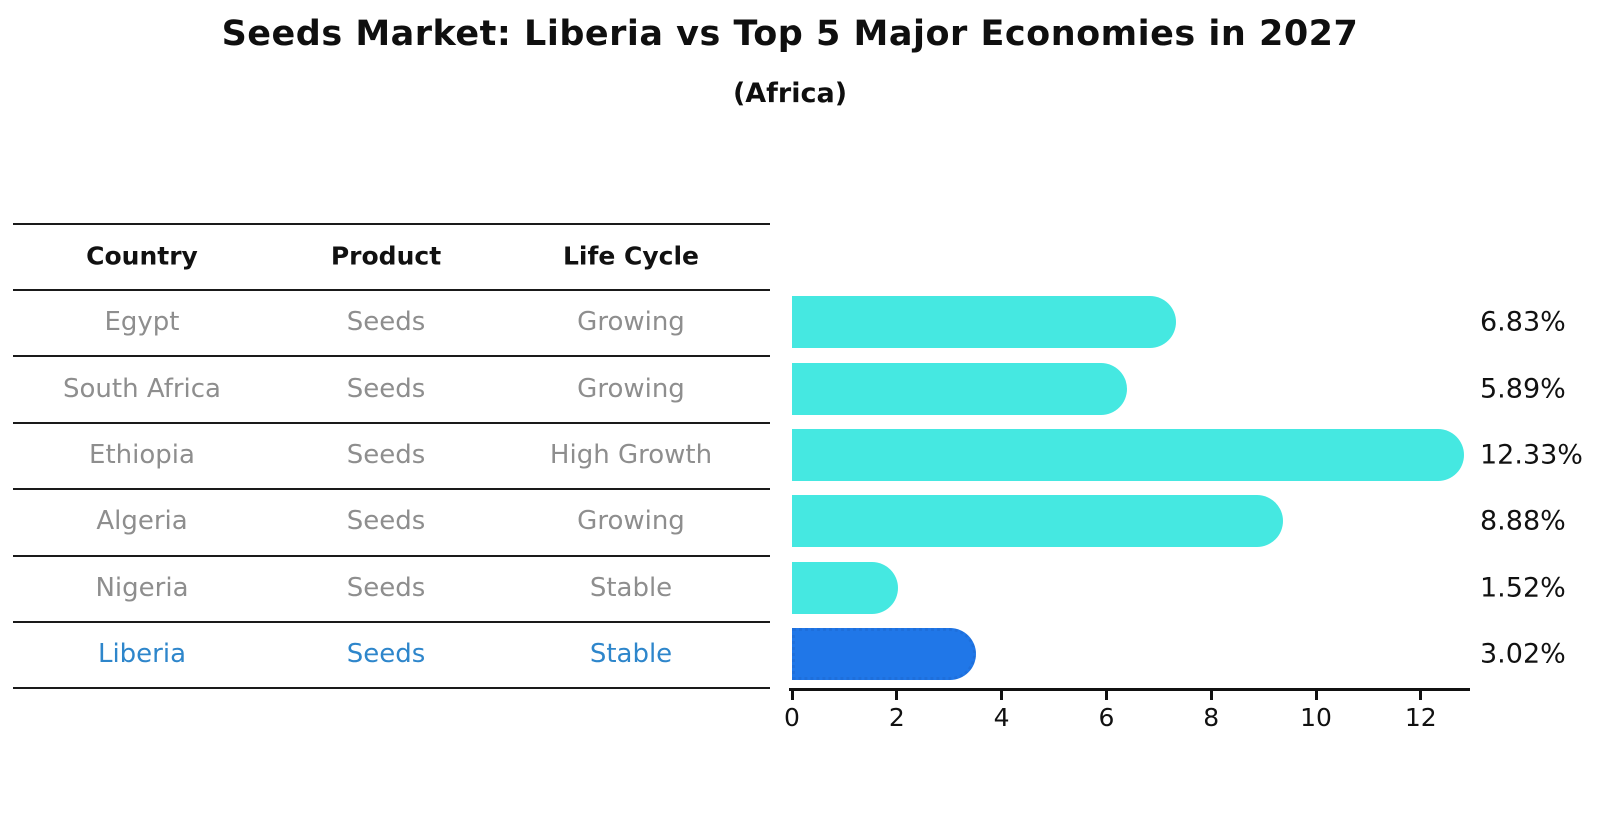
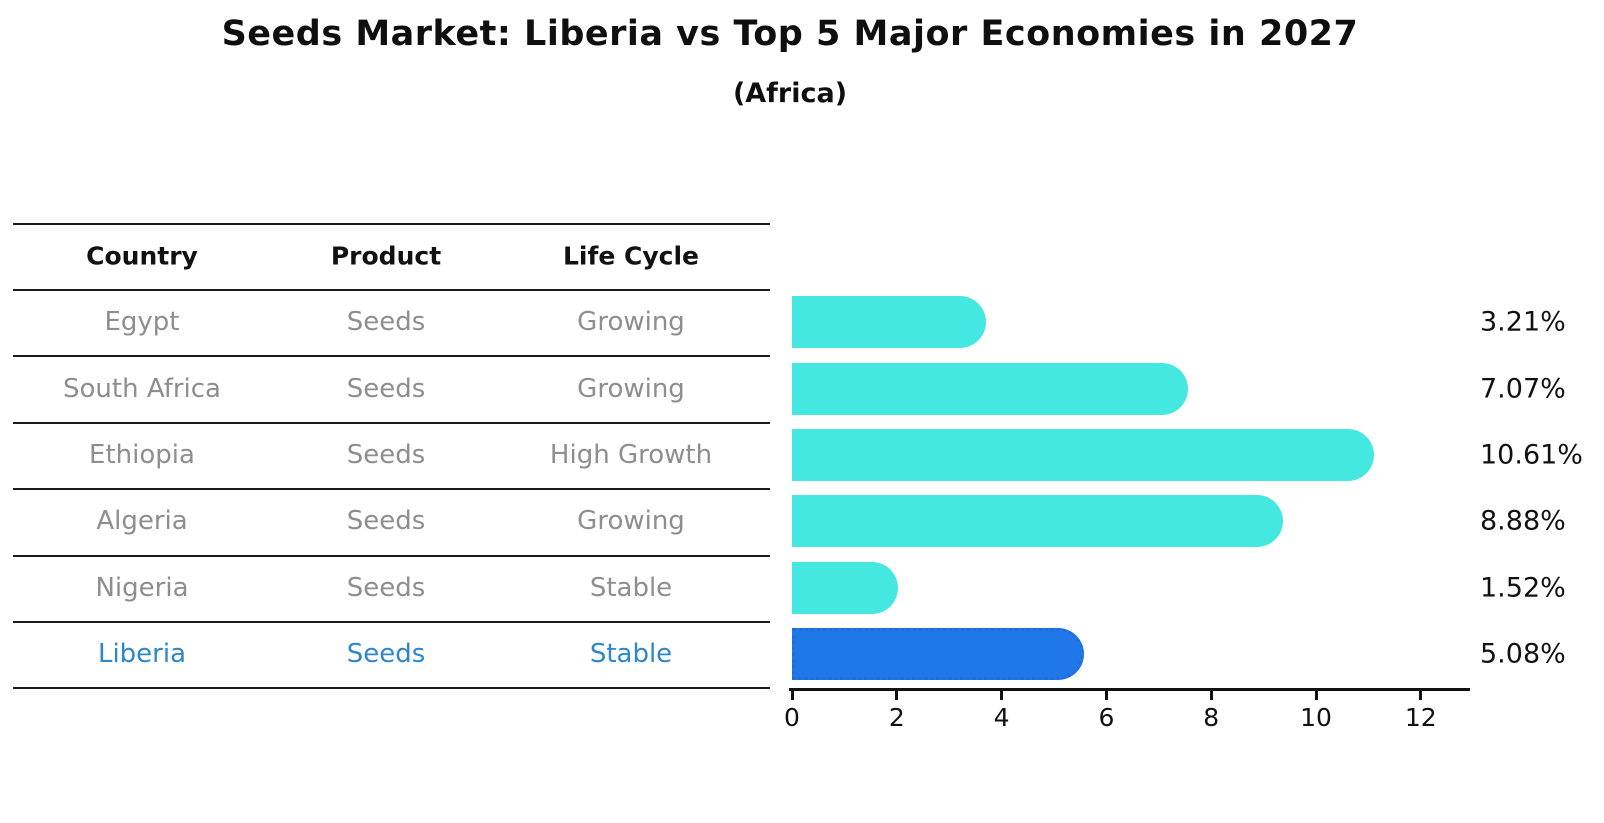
Egypt: 6.83% -> 3.21%
South Africa: 5.89% -> 7.07%
Ethiopia: 12.33% -> 10.61%
Liberia: 3.02% -> 5.08%
